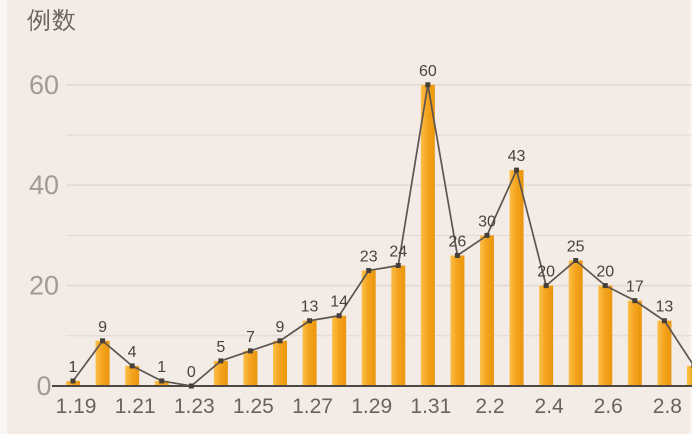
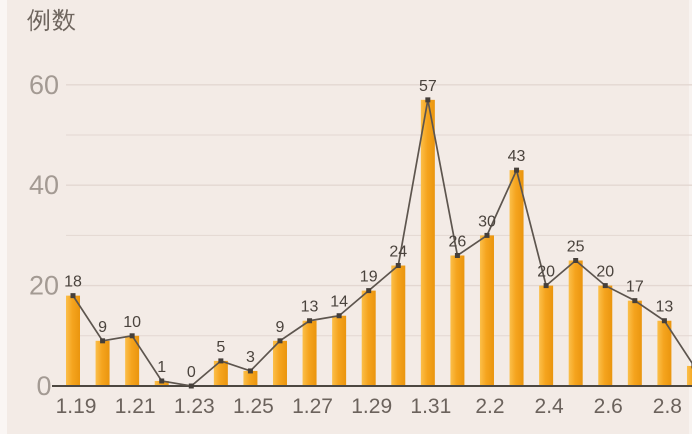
1.19: 1 -> 18
1.21: 4 -> 10
1.25: 7 -> 3
1.29: 23 -> 19
1.31: 60 -> 57
